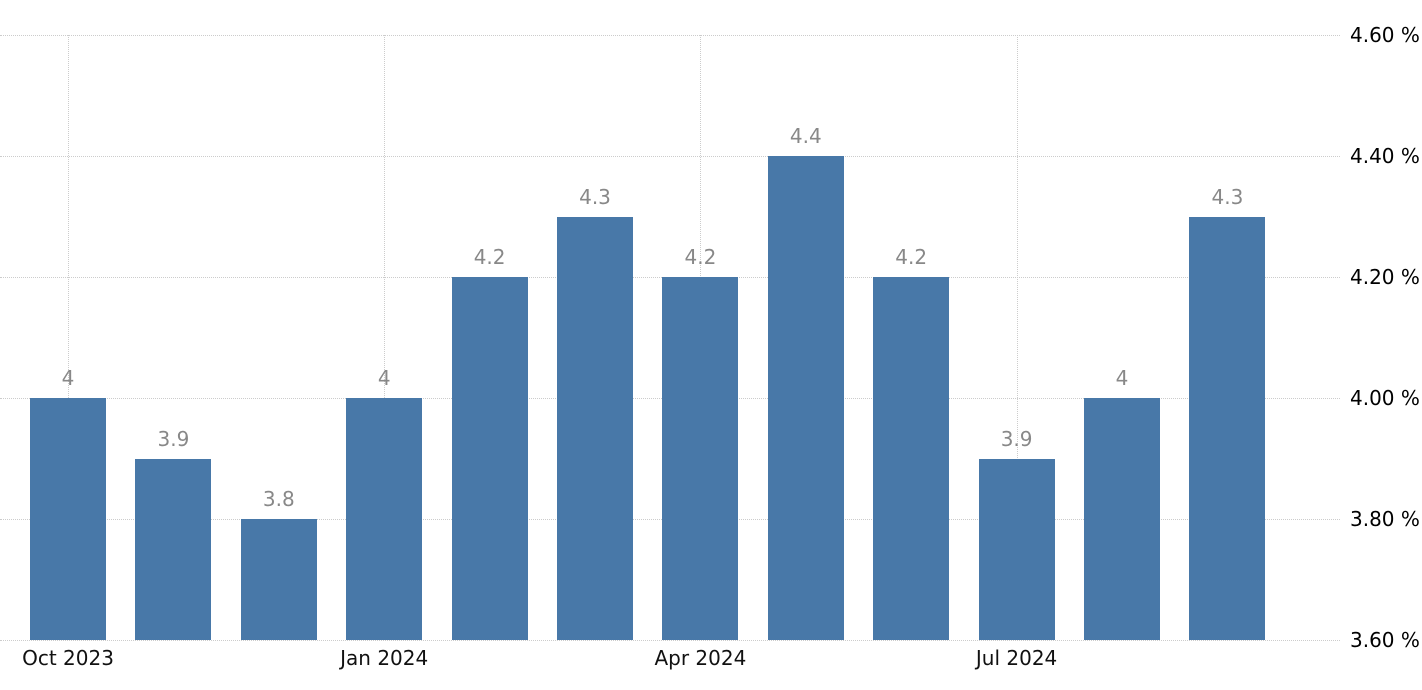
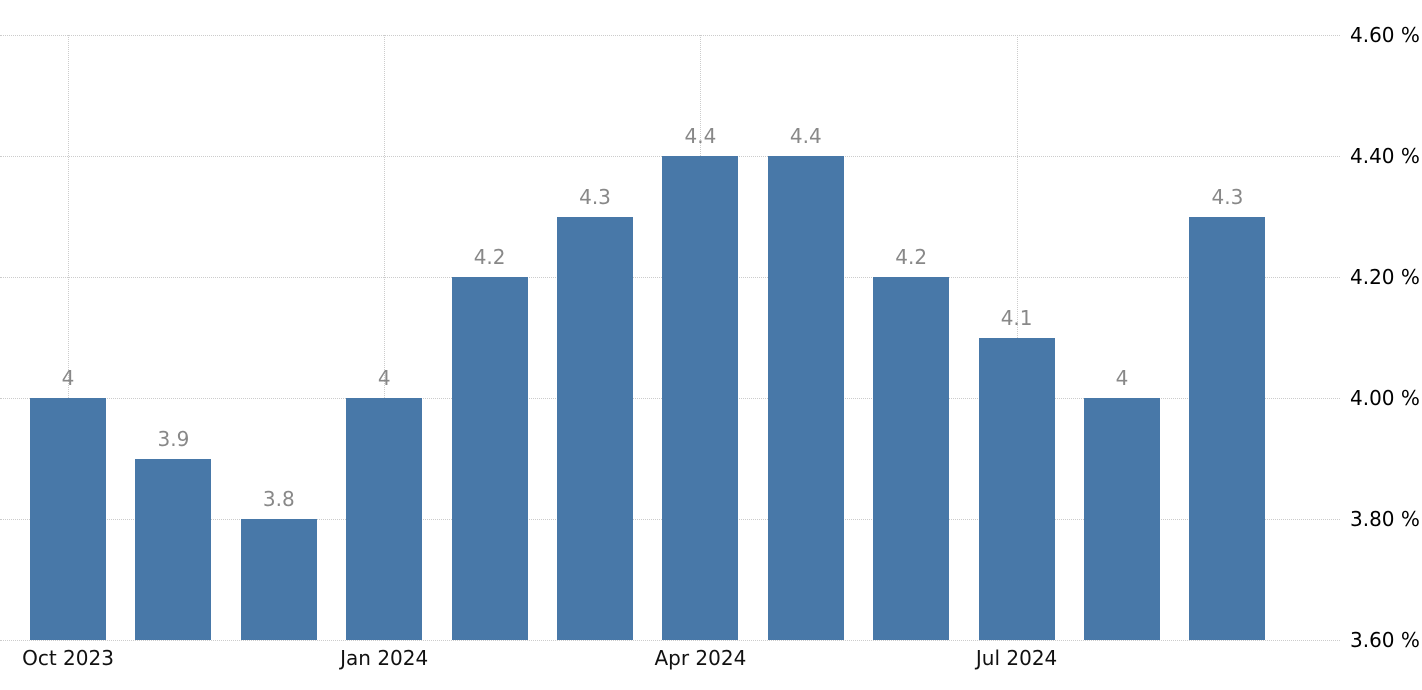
Apr 2024: 4.2 -> 4.4
Jul 2024: 3.9 -> 4.1
